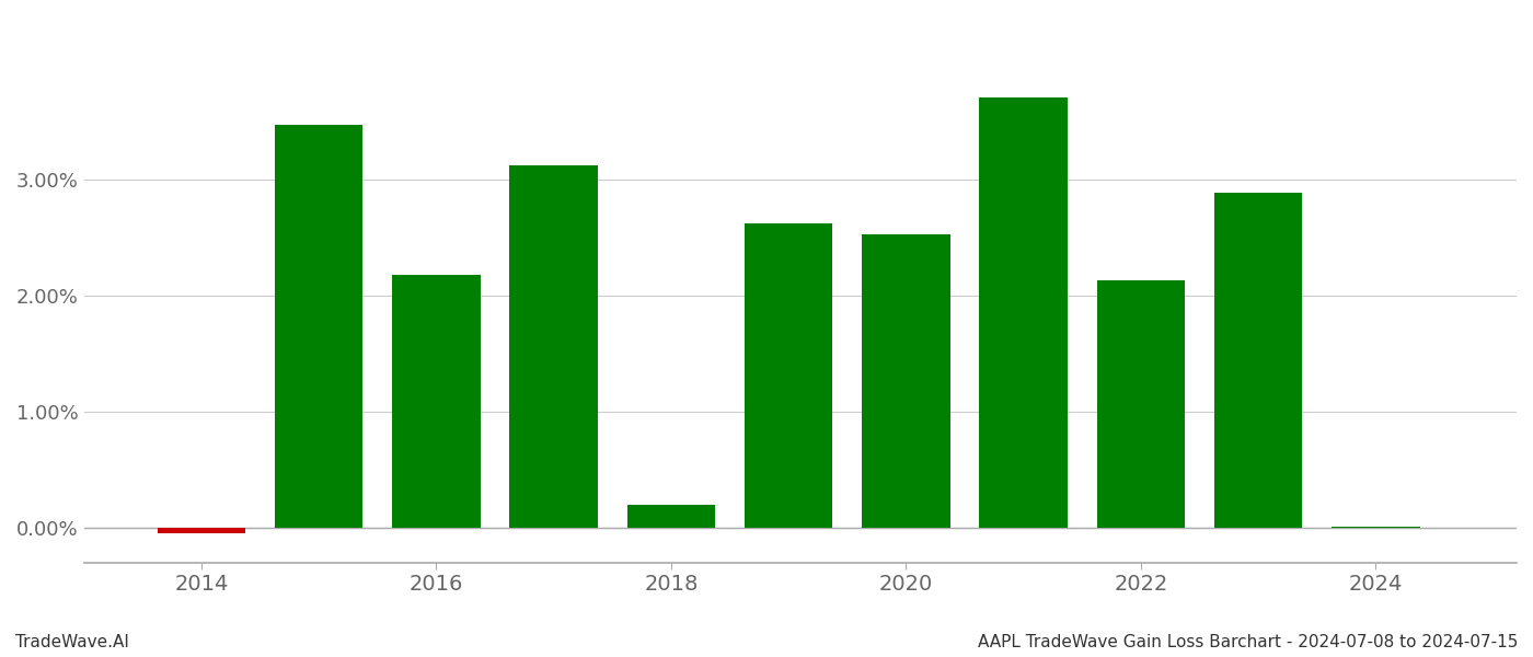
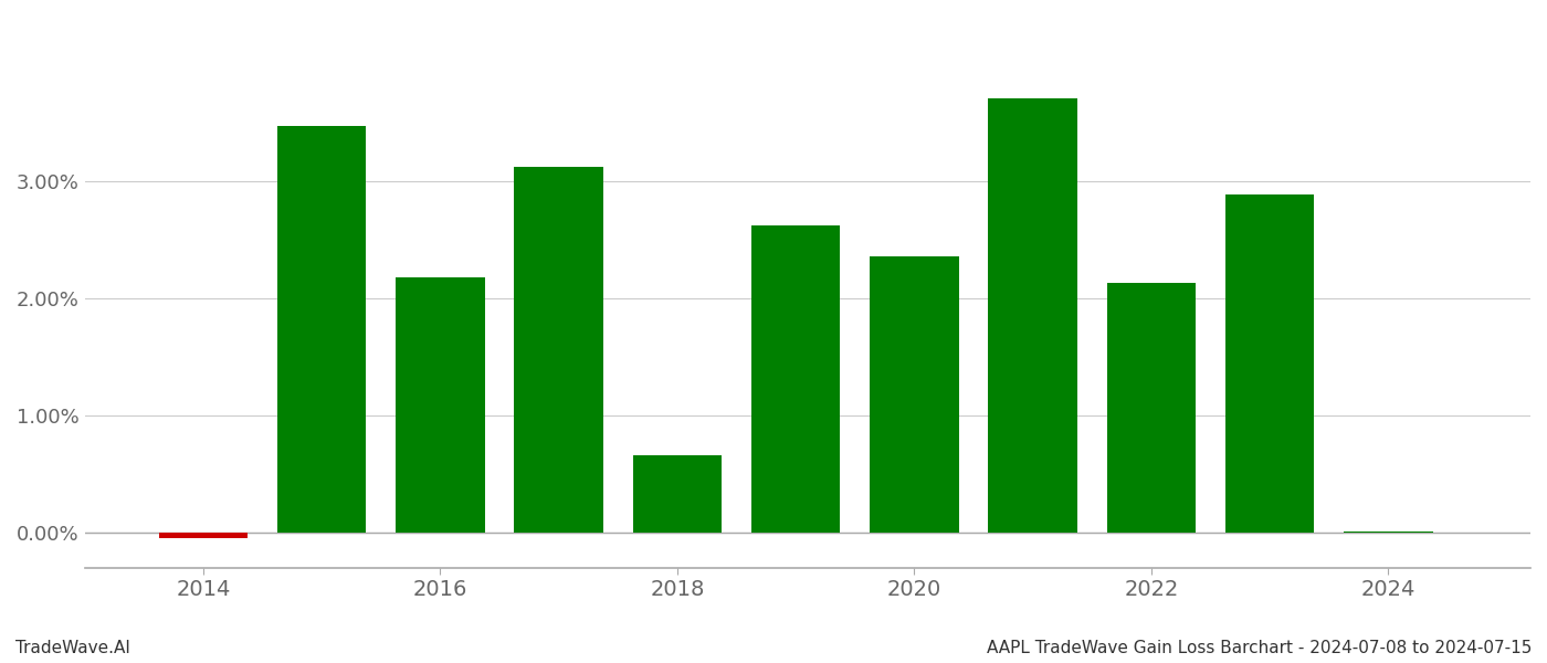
2018: 0.20% -> 0.66%
2020: 2.52% -> 2.35%
